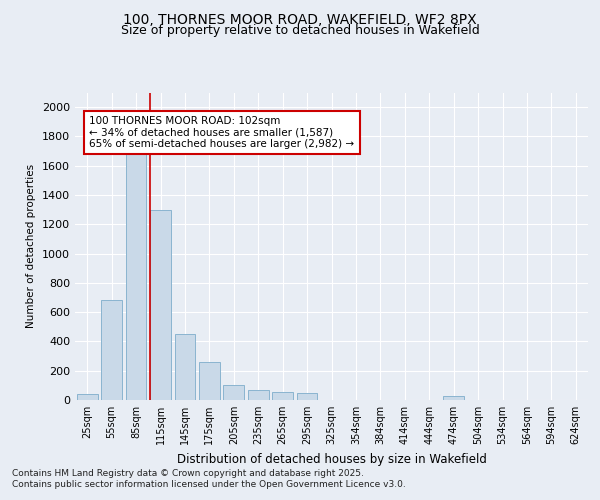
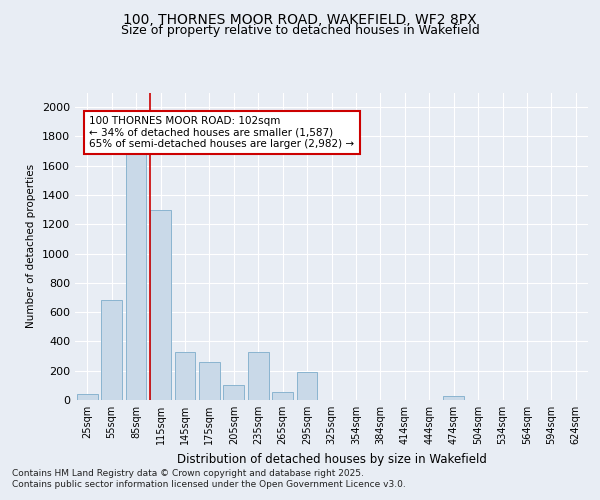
145sqm: 450 -> 330
235sqm: 70 -> 330
295sqm: 40 -> 190
